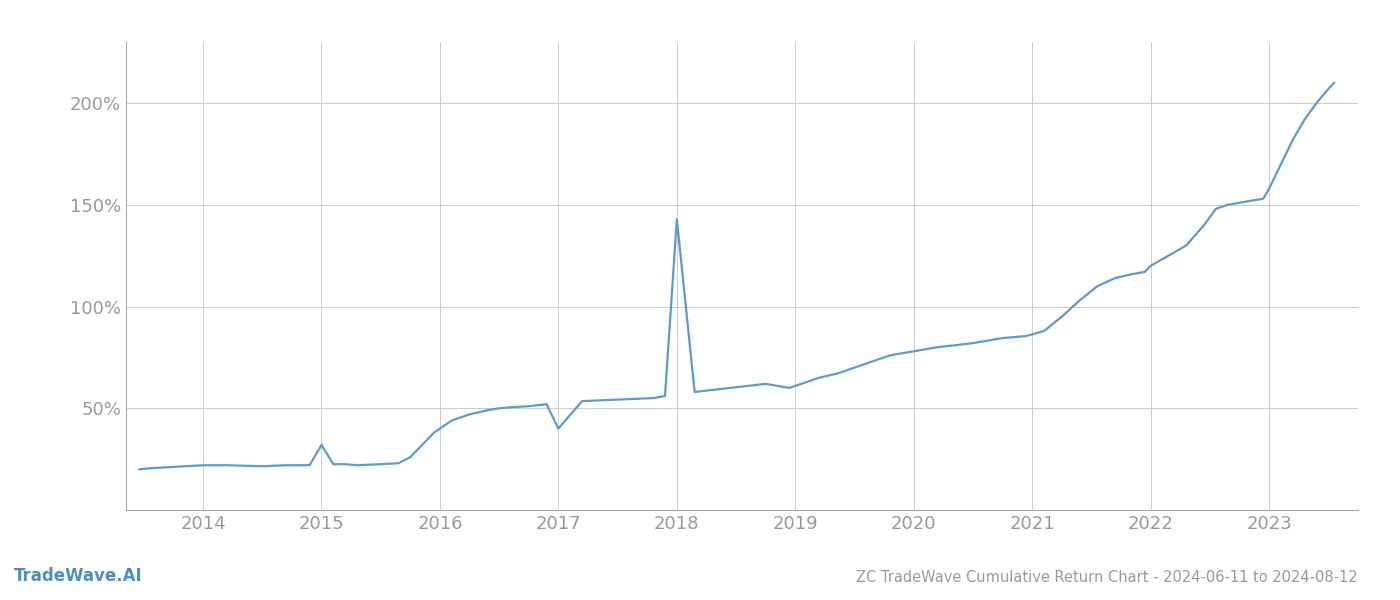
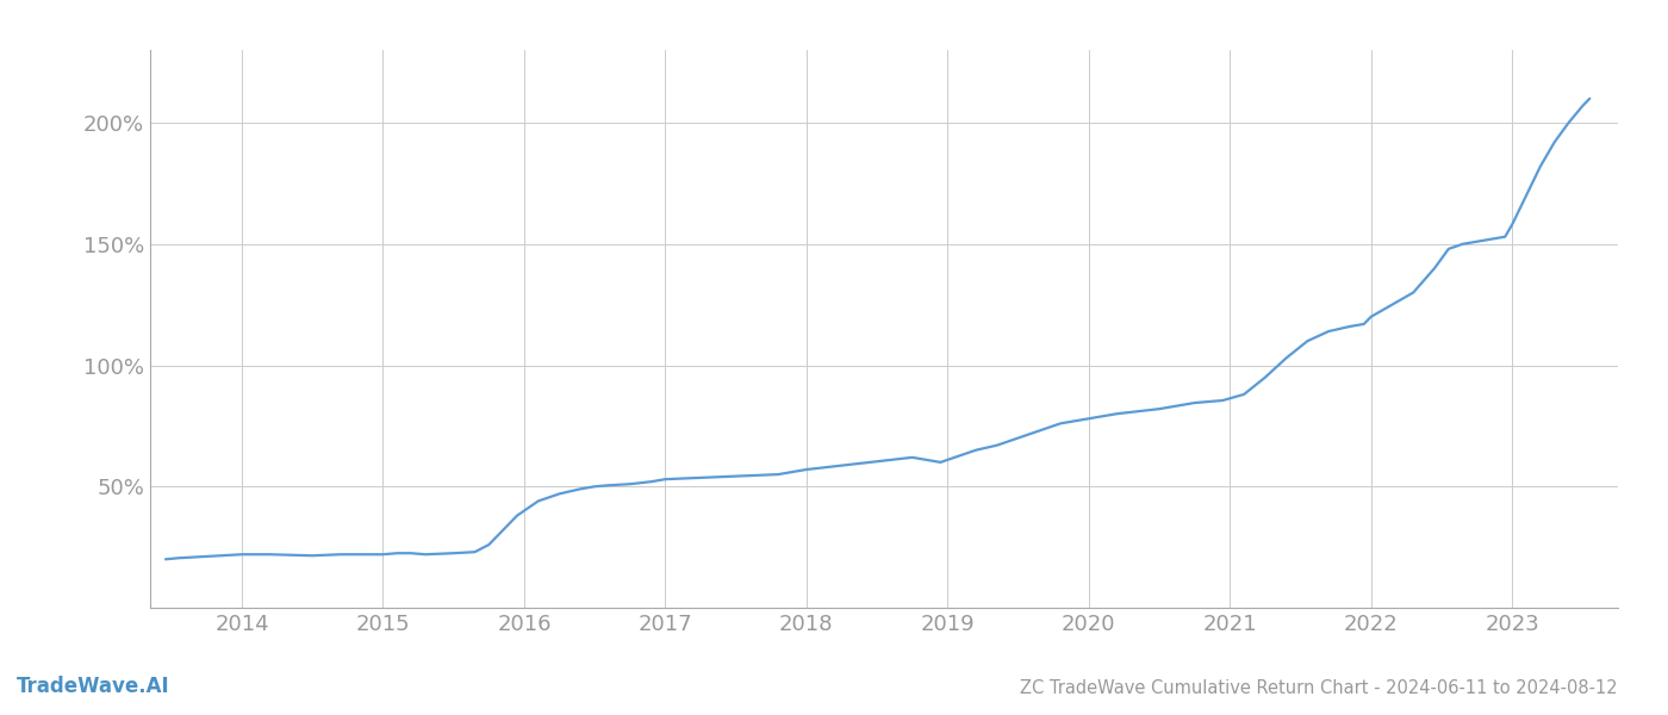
2015: 32.0% -> 22.0%
2017: 40.0% -> 53.0%
2018: 143.0% -> 57.0%
